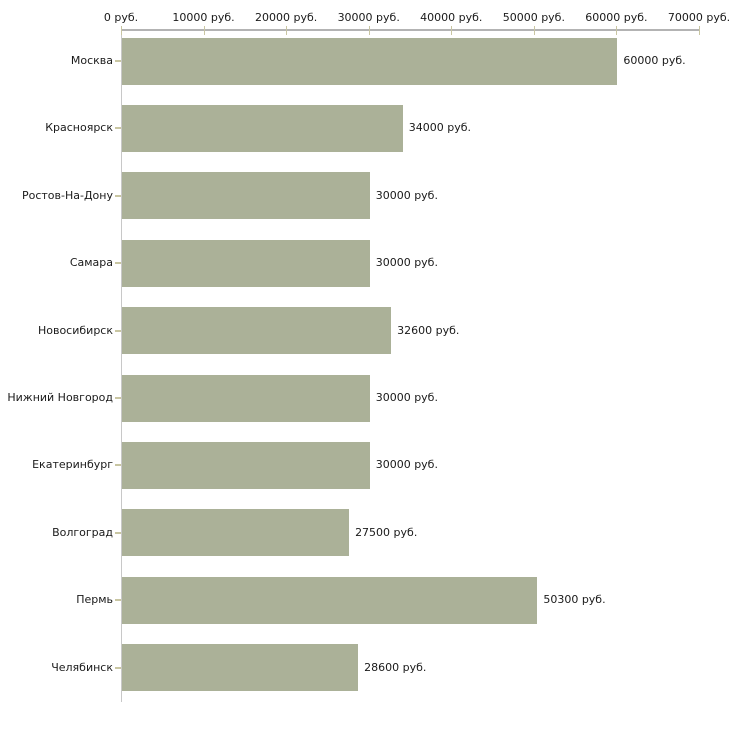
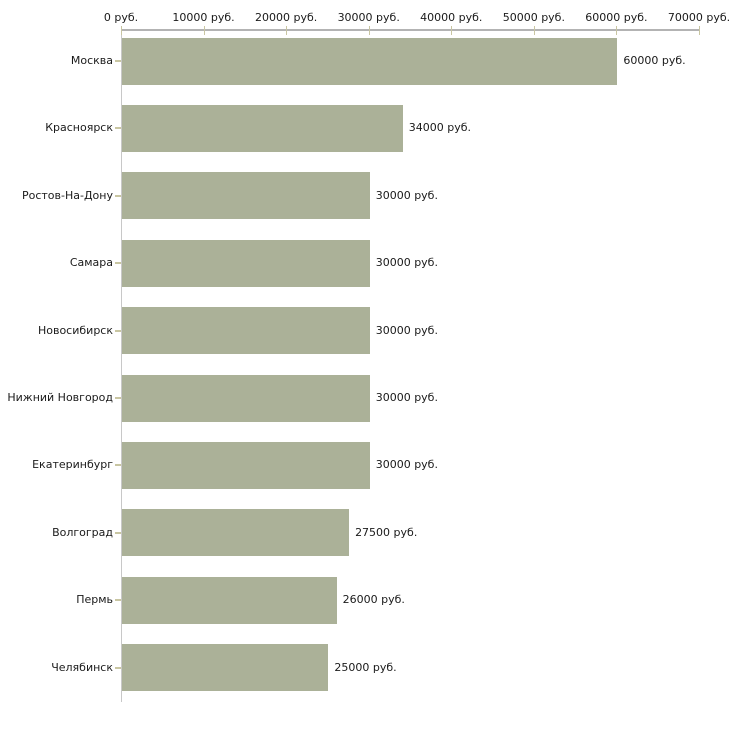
Новосибирск: 32600 -> 30000
Пермь: 50300 -> 26000
Челябинск: 28600 -> 25000
